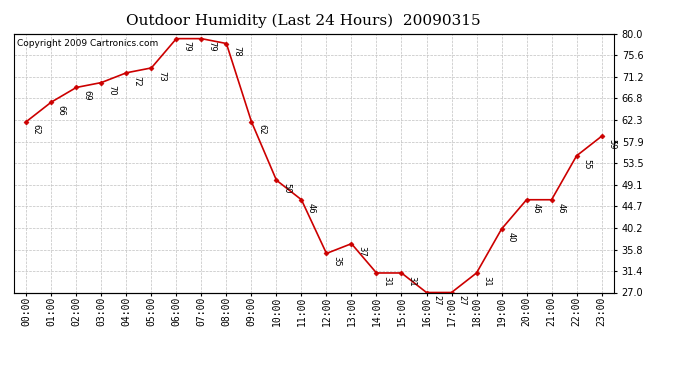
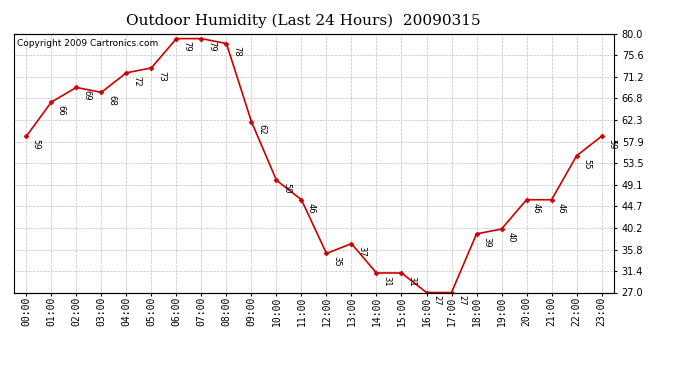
00:00: 62 -> 59
03:00: 70 -> 68
18:00: 31 -> 39
